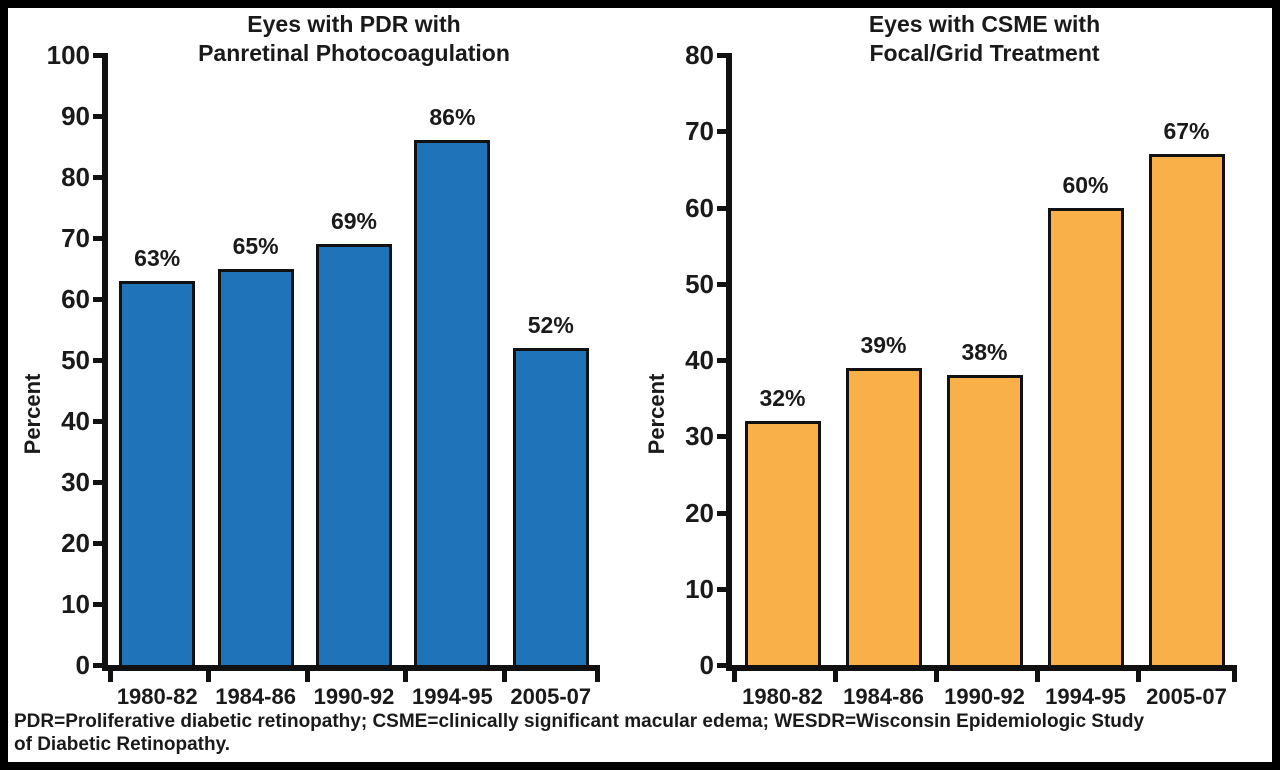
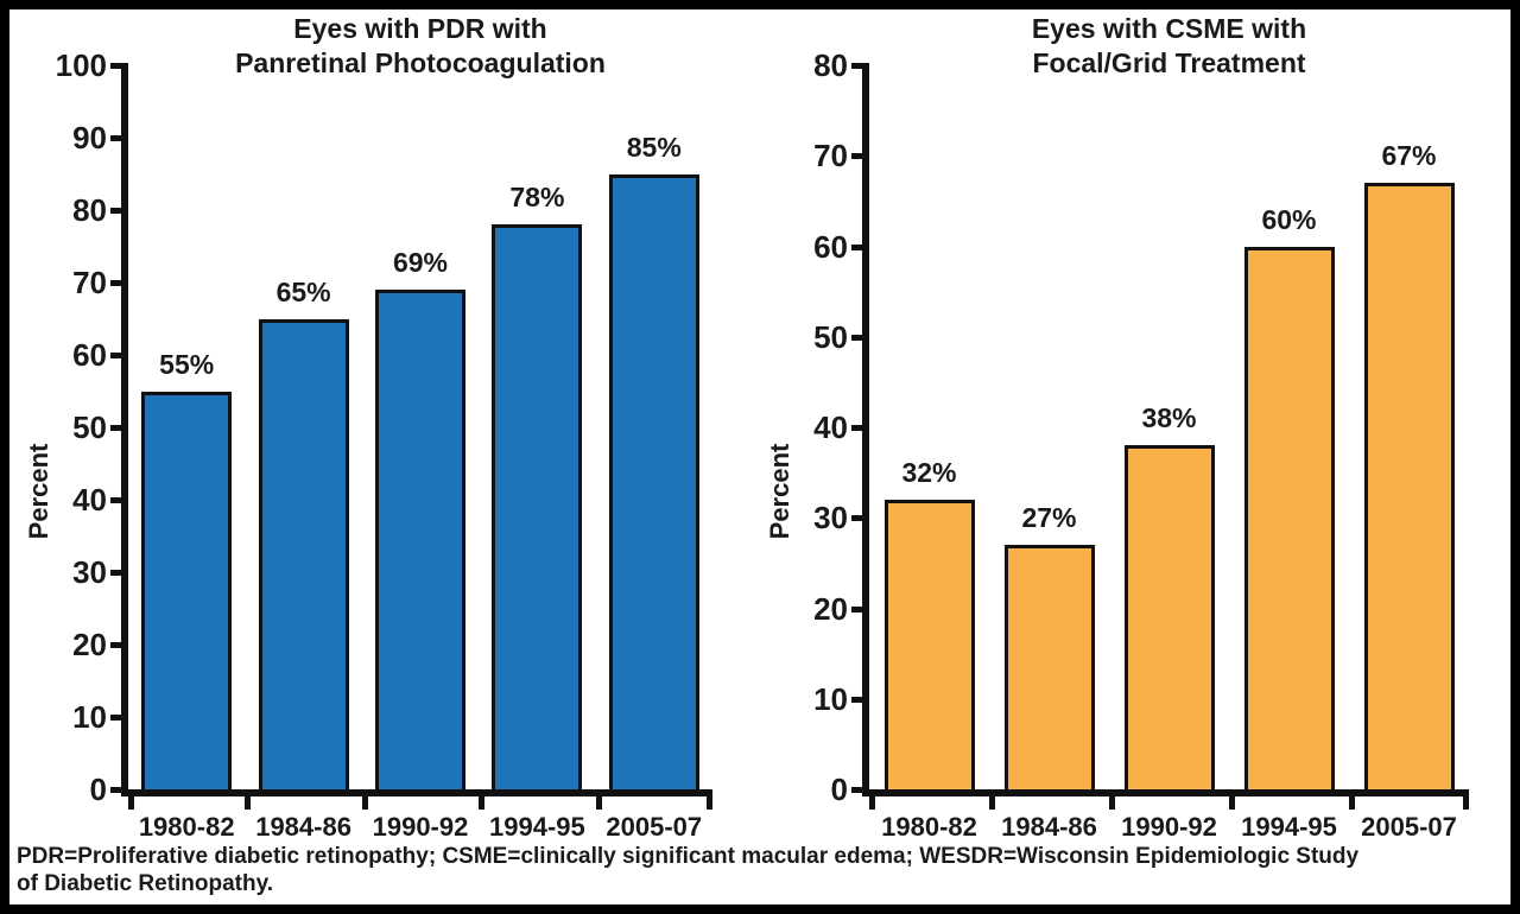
Eyes with PDR with Panretinal Photocoagulation/1980-82: 63% -> 55%
Eyes with PDR with Panretinal Photocoagulation/1994-95: 86% -> 78%
Eyes with PDR with Panretinal Photocoagulation/2005-07: 52% -> 85%
Eyes with CSME with Focal/Grid Treatment/1984-86: 39% -> 27%
